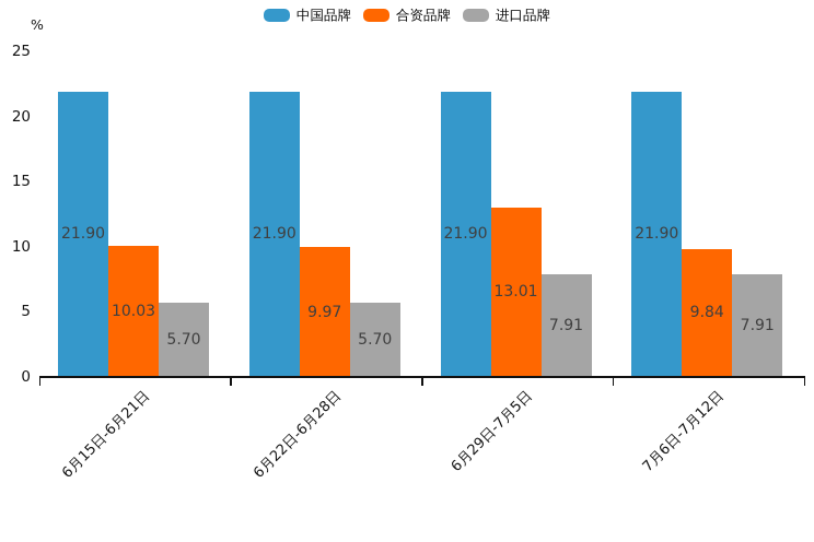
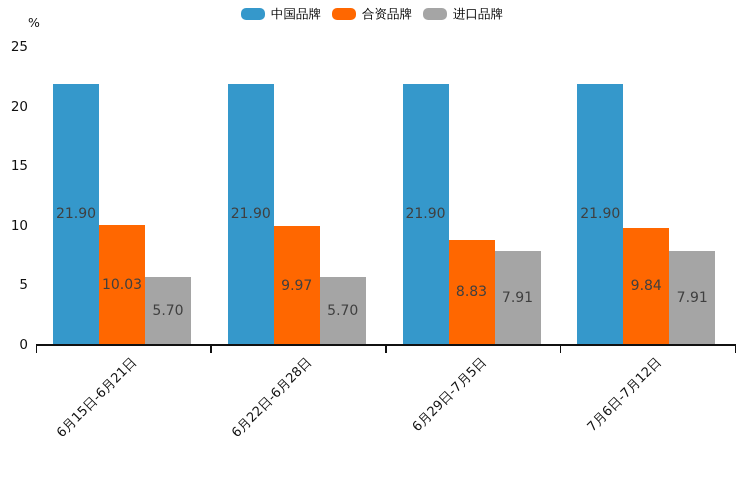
合资品牌/6月29日-7月5日: 13.01 -> 8.83
